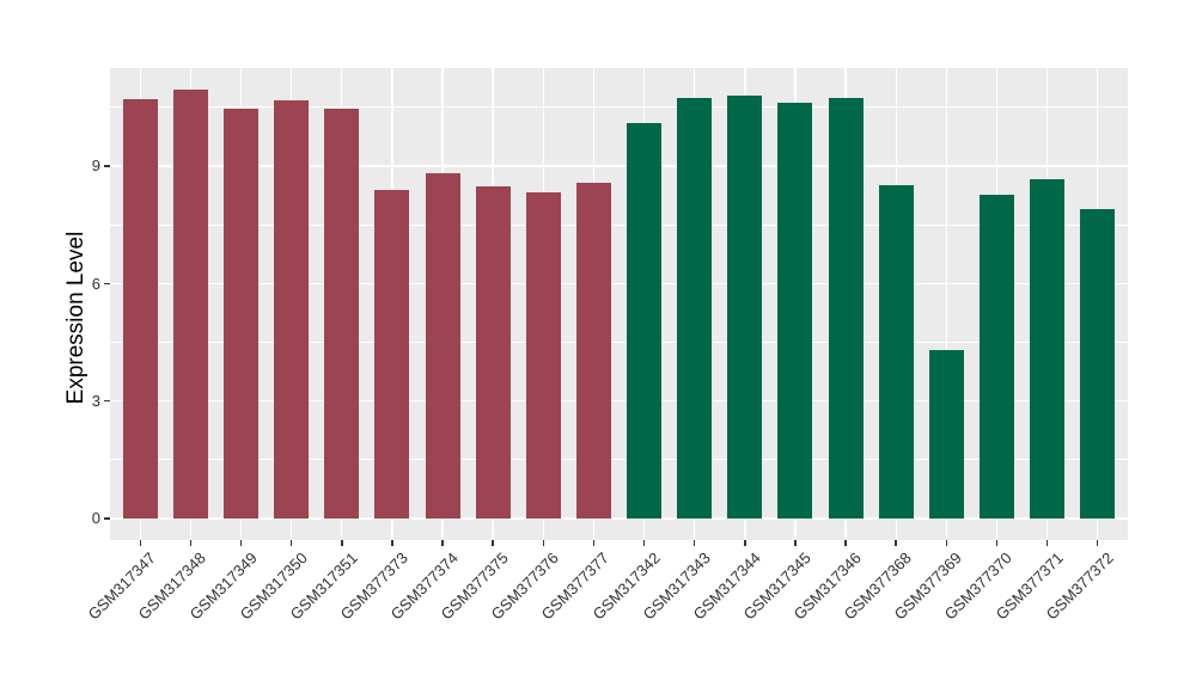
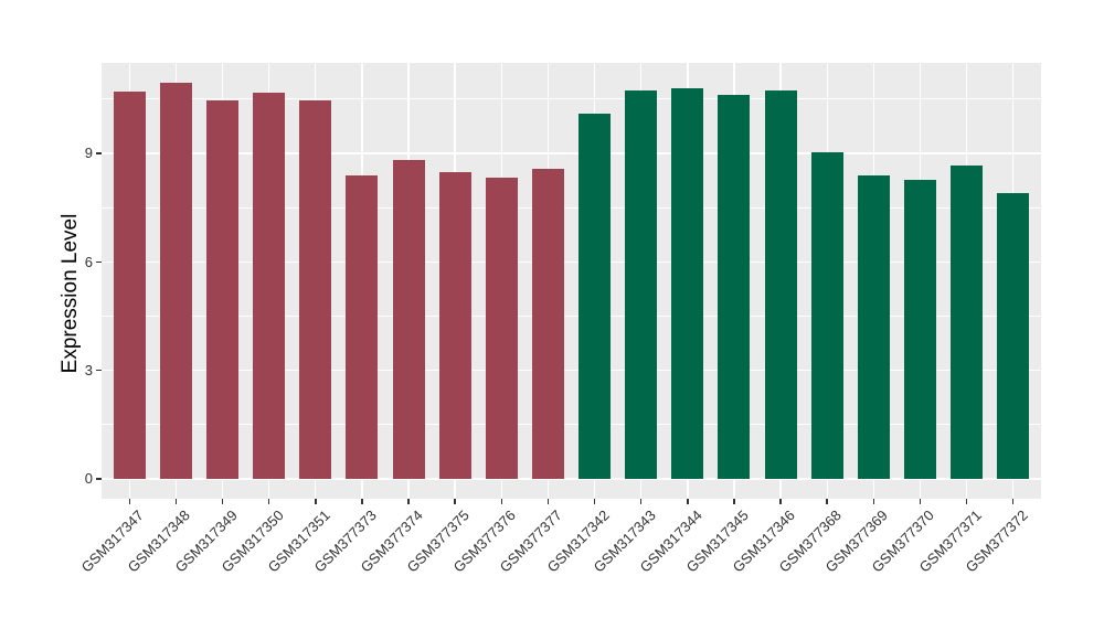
GSM377368: 8.5 -> 9.0
GSM377369: 4.3 -> 8.4
